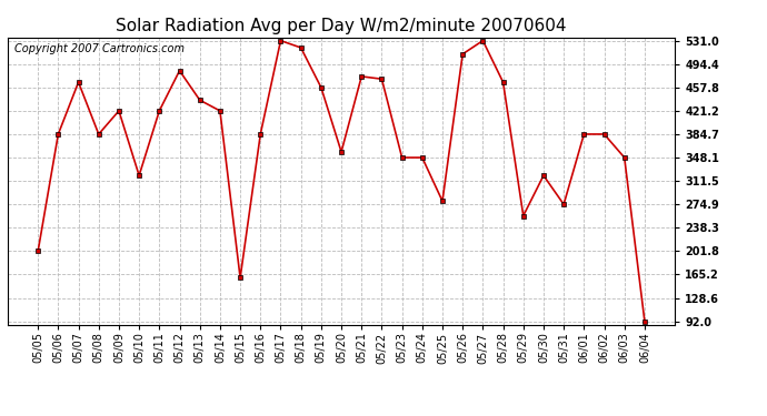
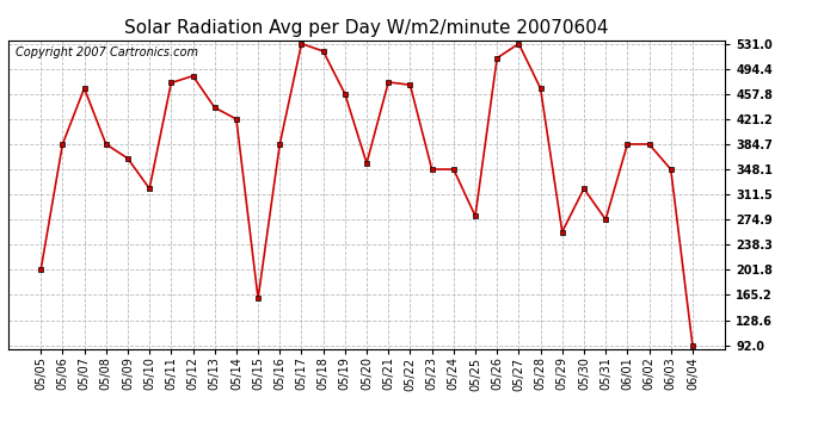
05/09: 421 -> 364
05/11: 421 -> 474
